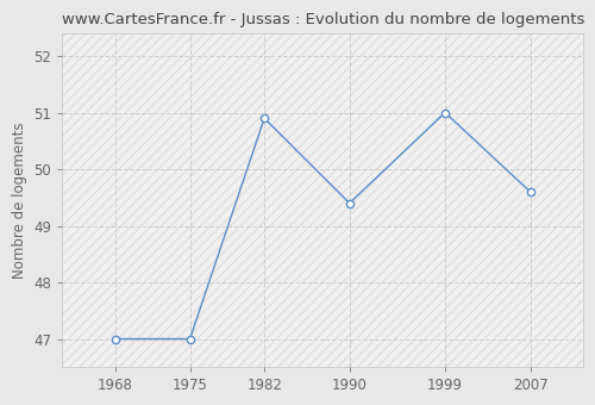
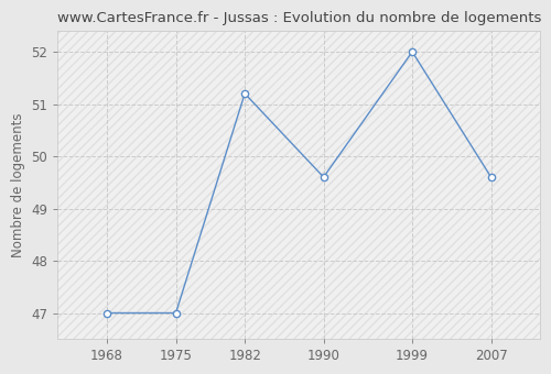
1982: 50.9 -> 51.2
1990: 49.4 -> 49.6
1999: 51.0 -> 52.0
